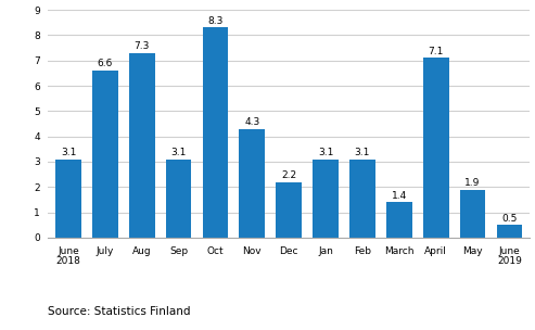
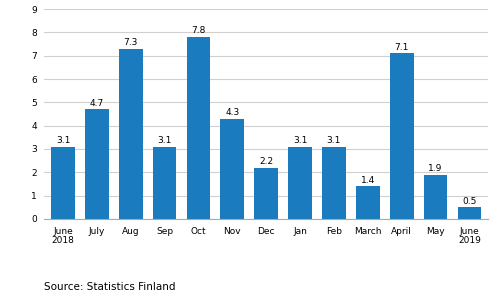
July: 6.6 -> 4.7
Oct: 8.3 -> 7.8
